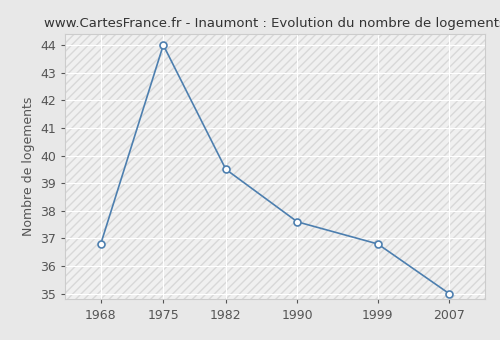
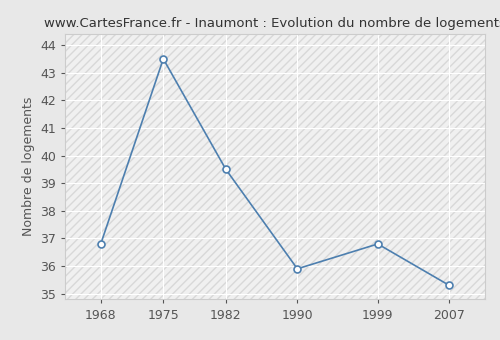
1975: 44.0 -> 43.5
1990: 37.6 -> 35.9
2007: 35.0 -> 35.3
